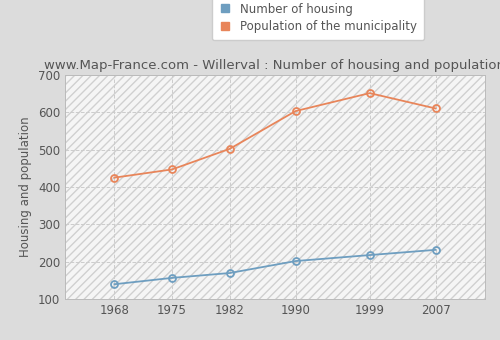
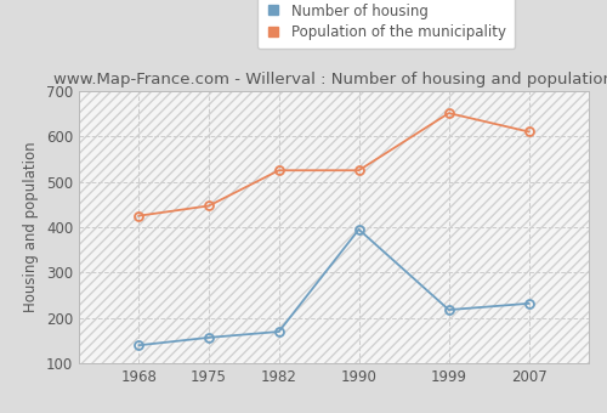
Population of the municipality/1982: 502 -> 525
Number of housing/1990: 202 -> 395
Population of the municipality/1990: 603 -> 525
